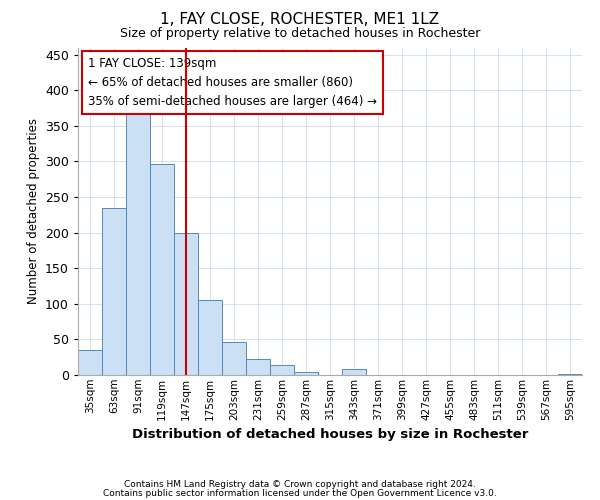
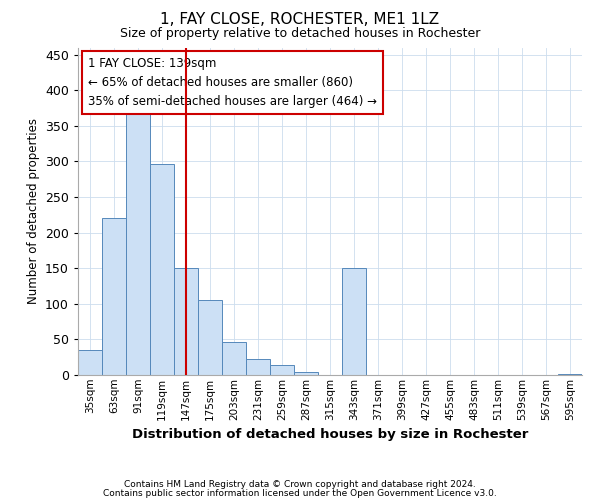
63sqm: 235 -> 220
147sqm: 199 -> 150
343sqm: 9 -> 150
